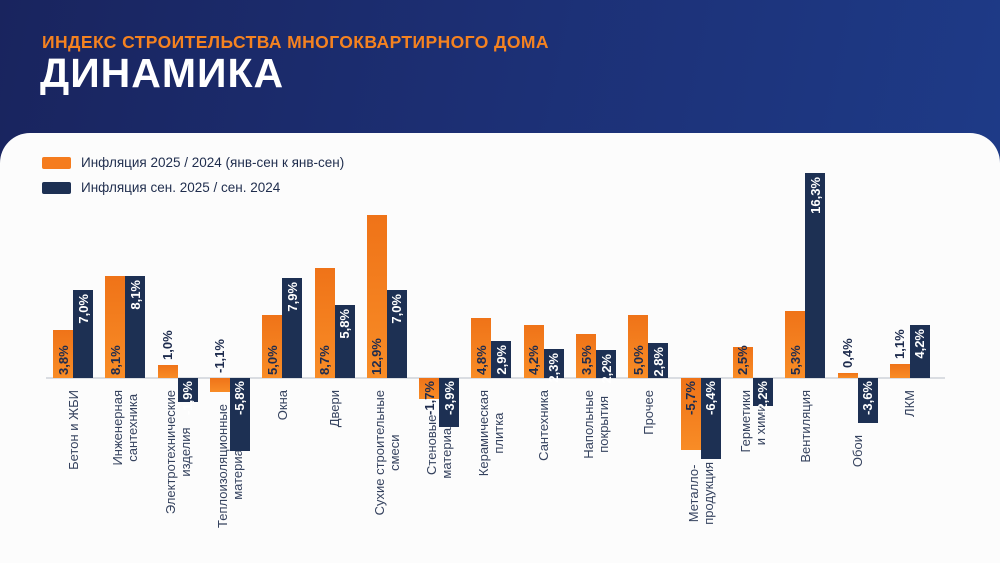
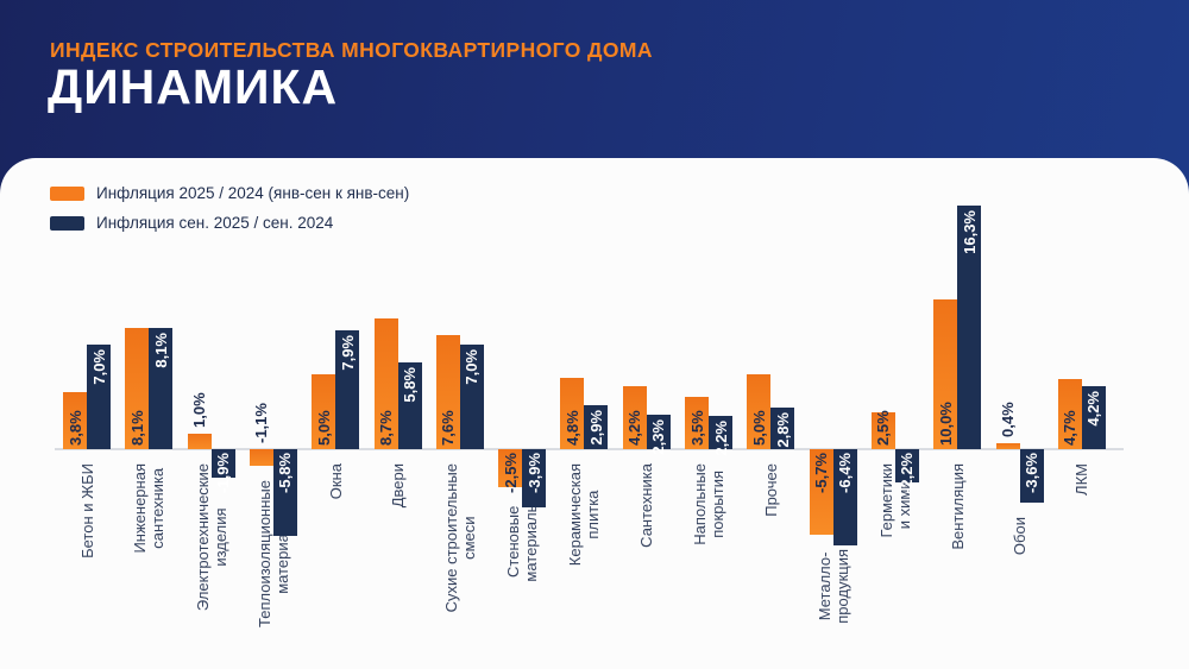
Инфляция 2025 / 2024 (янв-сен к янв-сен)/Сухие строительные смеси: 12,9% -> 7,6%
Инфляция 2025 / 2024 (янв-сен к янв-сен)/Стеновые материалы: -1,7% -> -2,5%
Инфляция 2025 / 2024 (янв-сен к янв-сен)/Вентиляция: 5,3% -> 10,0%
Инфляция 2025 / 2024 (янв-сен к янв-сен)/ЛКМ: 1,1% -> 4,7%
